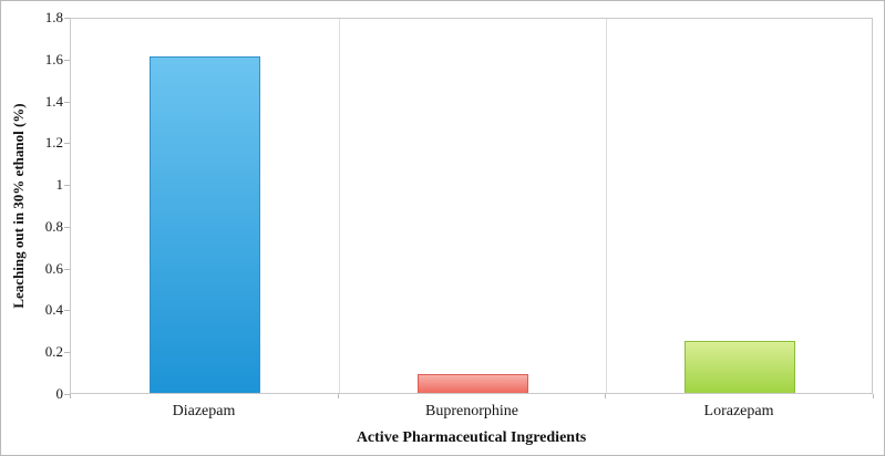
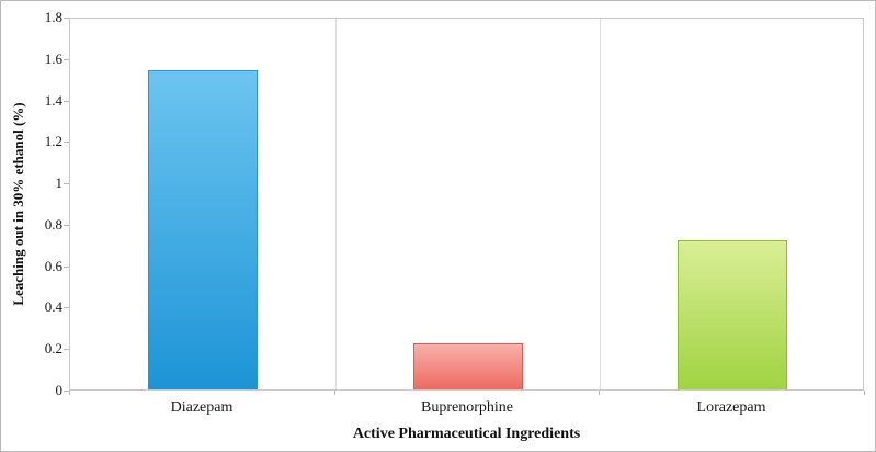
Diazepam: 1.61 -> 1.54
Buprenorphine: 0.09 -> 0.22
Lorazepam: 0.25 -> 0.72
